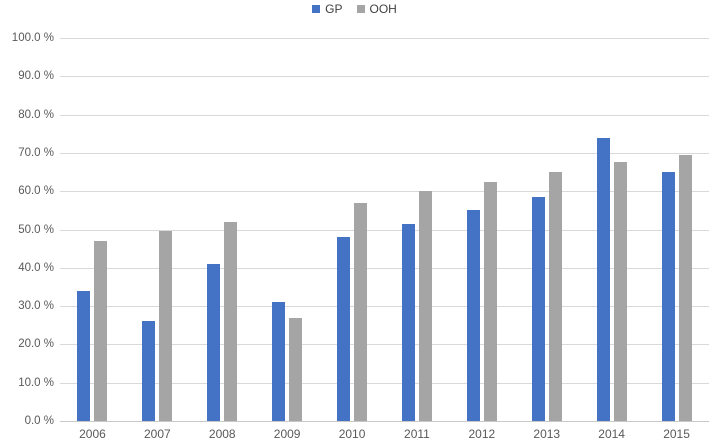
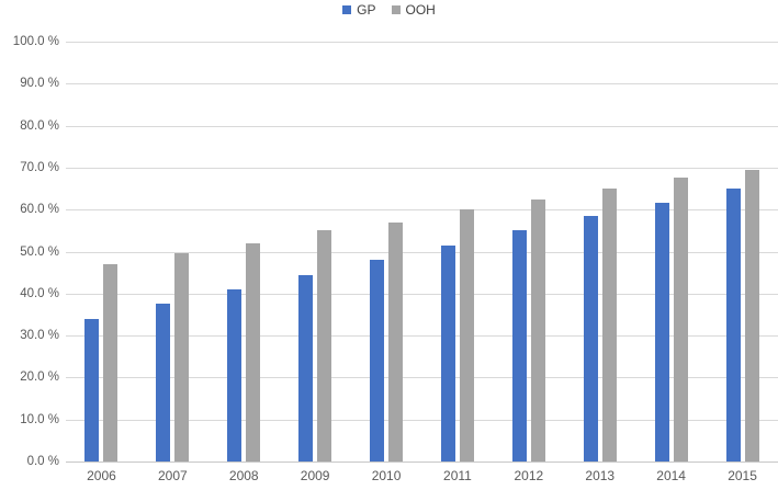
GP/2007: 26% -> 38%
GP/2009: 31% -> 44%
OOH/2009: 27% -> 55%
GP/2014: 74% -> 62%
